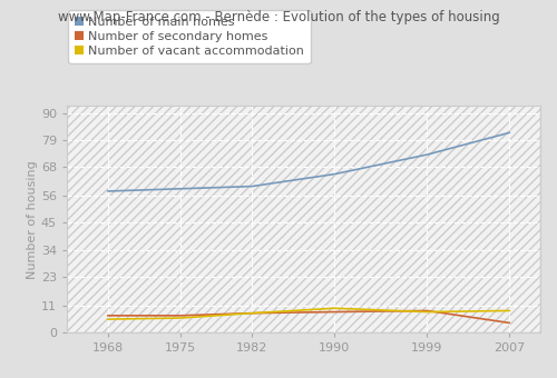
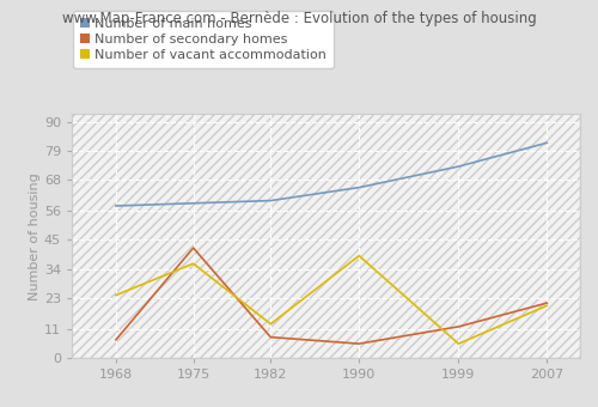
Number of vacant accommodation/1968: 5.5 -> 24.0
Number of secondary homes/1975: 7.0 -> 42.0
Number of vacant accommodation/1975: 6.0 -> 36.0
Number of vacant accommodation/1982: 8.0 -> 13.0
Number of secondary homes/1990: 8.5 -> 5.5
Number of vacant accommodation/1990: 10.0 -> 39.0
Number of secondary homes/1999: 9.0 -> 12.0
Number of vacant accommodation/1999: 8.5 -> 5.5
Number of secondary homes/2007: 4.0 -> 21.0
Number of vacant accommodation/2007: 9.0 -> 20.0
